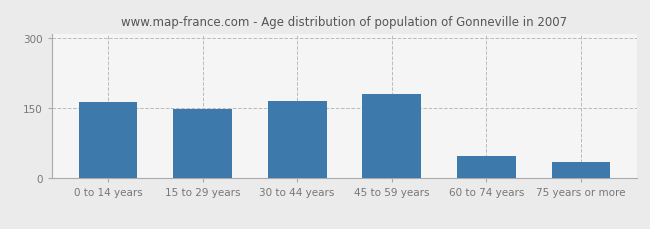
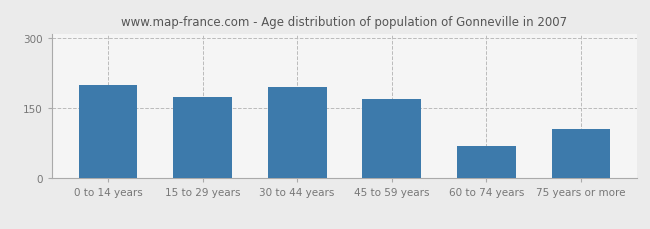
0 to 14 years: 163 -> 200
15 to 29 years: 148 -> 175
30 to 44 years: 165 -> 195
45 to 59 years: 181 -> 170
60 to 74 years: 47 -> 70
75 years or more: 35 -> 105
